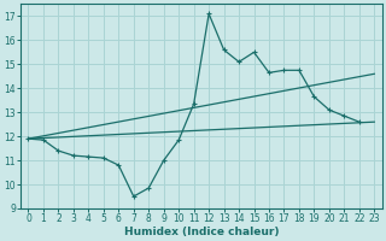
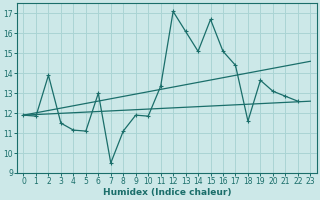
2: 11.4 -> 13.9
3: 11.2 -> 11.5
6: 10.8 -> 13.0
8: 9.8 -> 11.1
9: 11.0 -> 11.9
13: 15.6 -> 16.1
15: 15.5 -> 16.7
16: 14.7 -> 15.1
17: 14.8 -> 14.4
18: 14.8 -> 11.6
